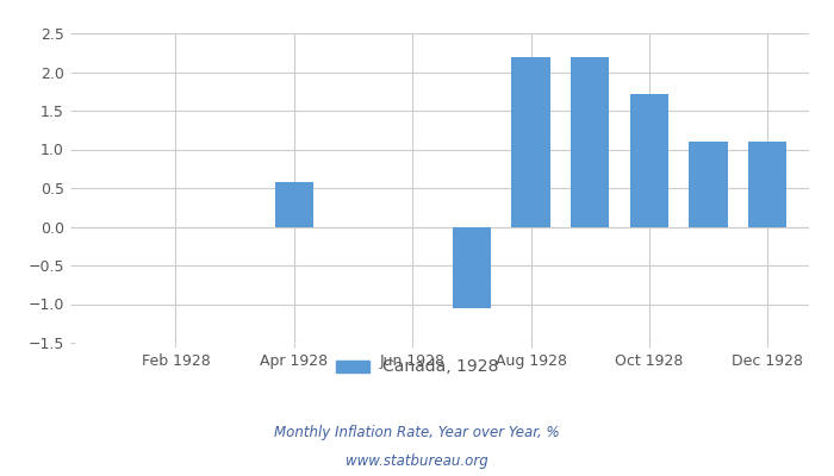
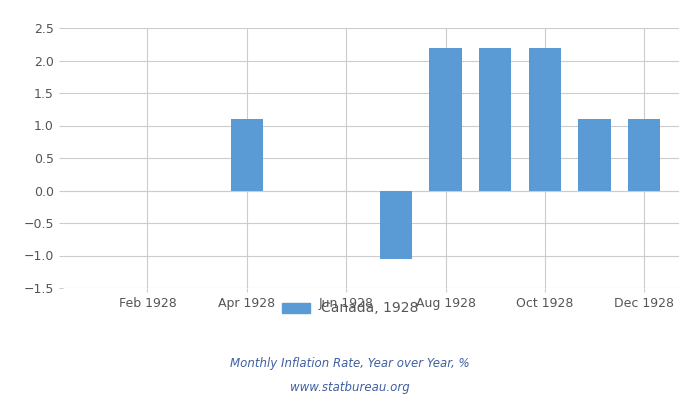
Apr 1928: 0.58 -> 1.10
Oct 1928: 1.72 -> 2.20
